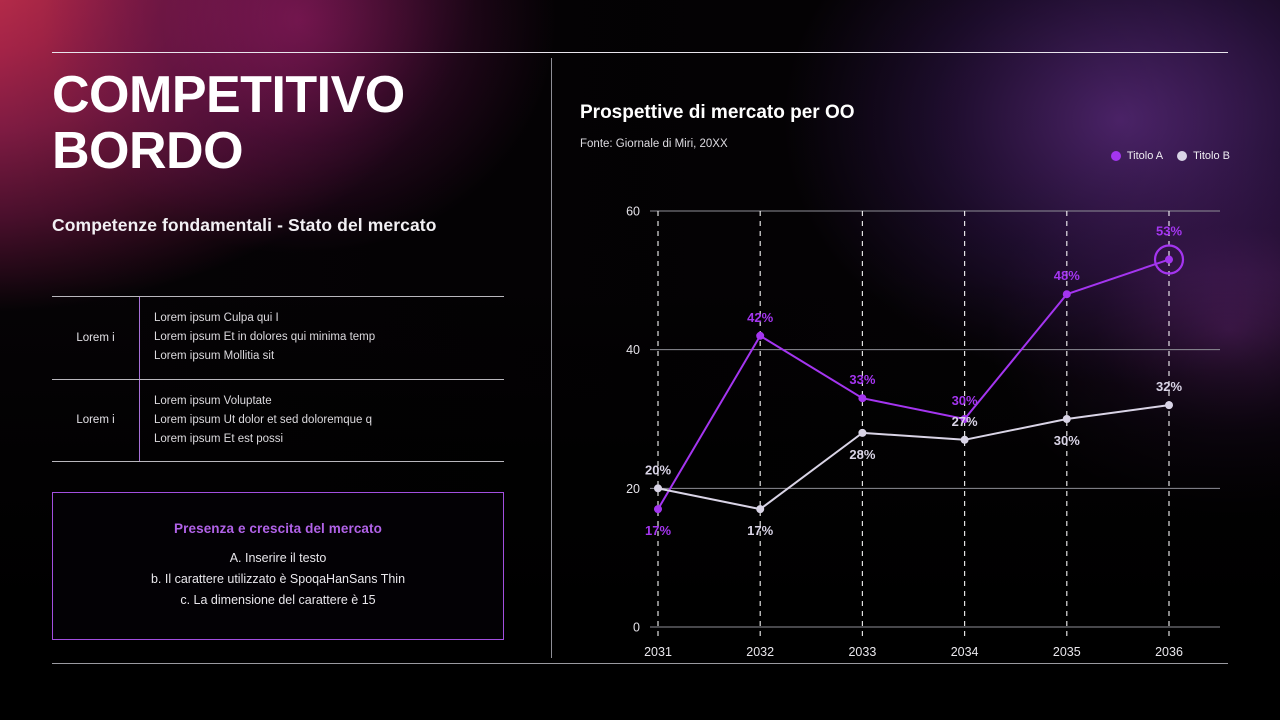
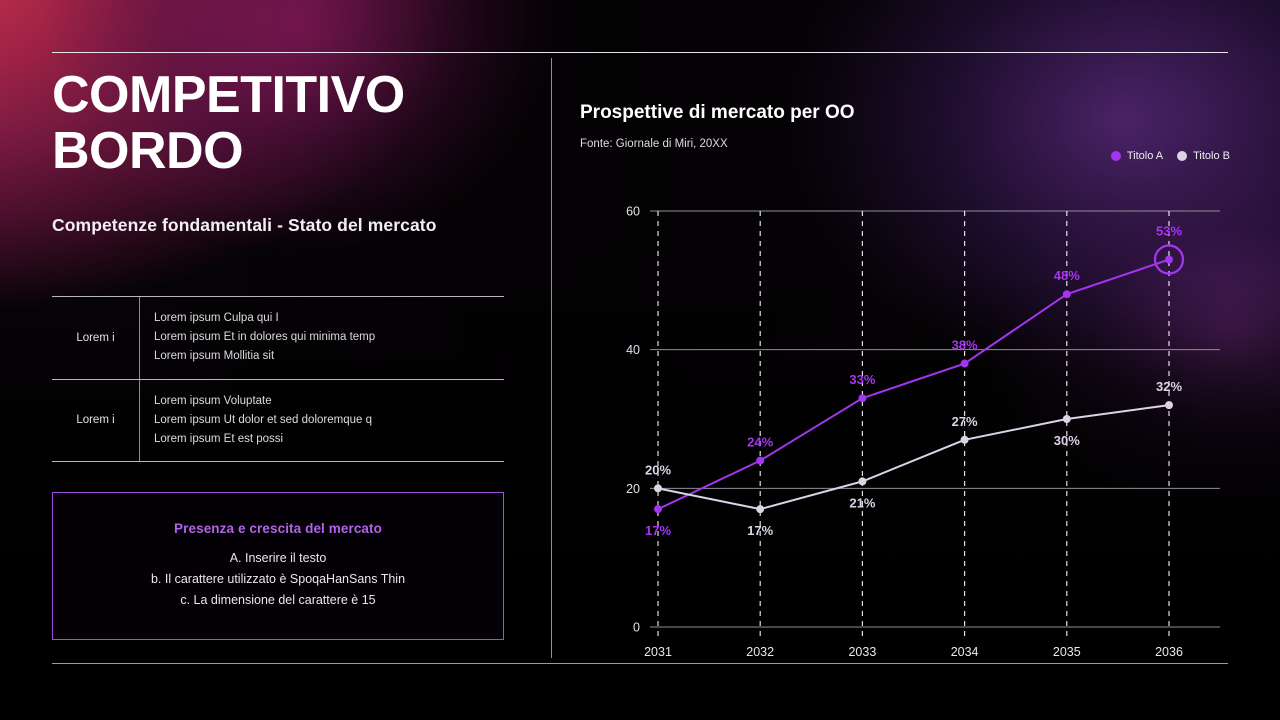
Titolo A/2032: 42% -> 24%
Titolo B/2033: 28% -> 21%
Titolo A/2034: 30% -> 38%
